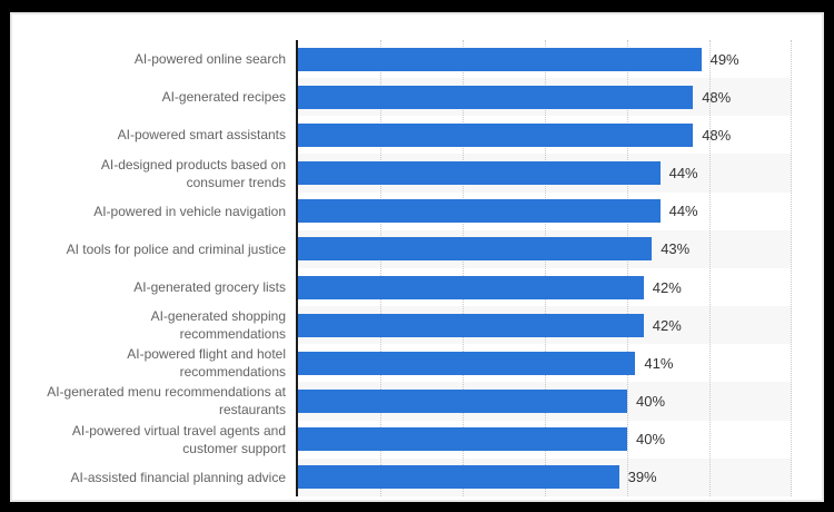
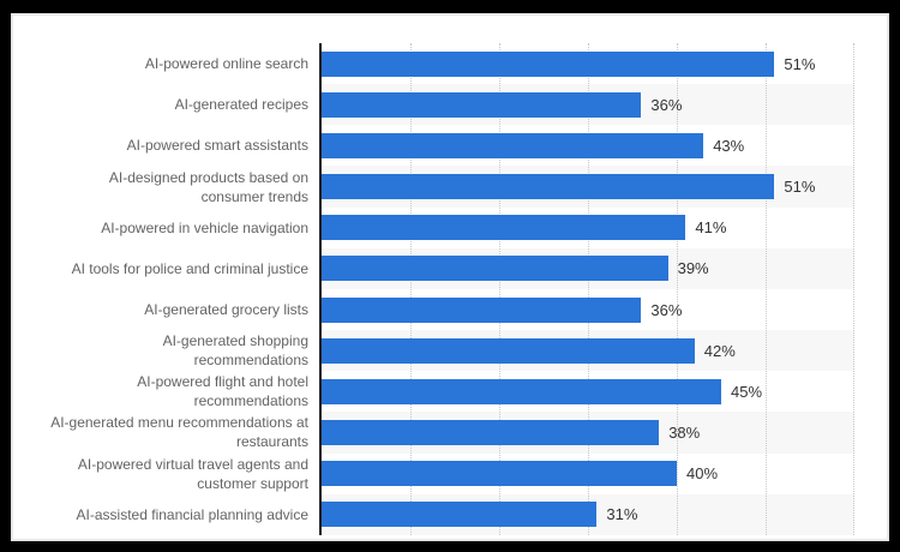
AI-powered online search: 49% -> 51%
AI-generated recipes: 48% -> 36%
AI-powered smart assistants: 48% -> 43%
AI-designed products based on consumer trends: 44% -> 51%
AI-powered in vehicle navigation: 44% -> 41%
AI tools for police and criminal justice: 43% -> 39%
AI-generated grocery lists: 42% -> 36%
AI-powered flight and hotel recommendations: 41% -> 45%
AI-generated menu recommendations at restaurants: 40% -> 38%
AI-assisted financial planning advice: 39% -> 31%
